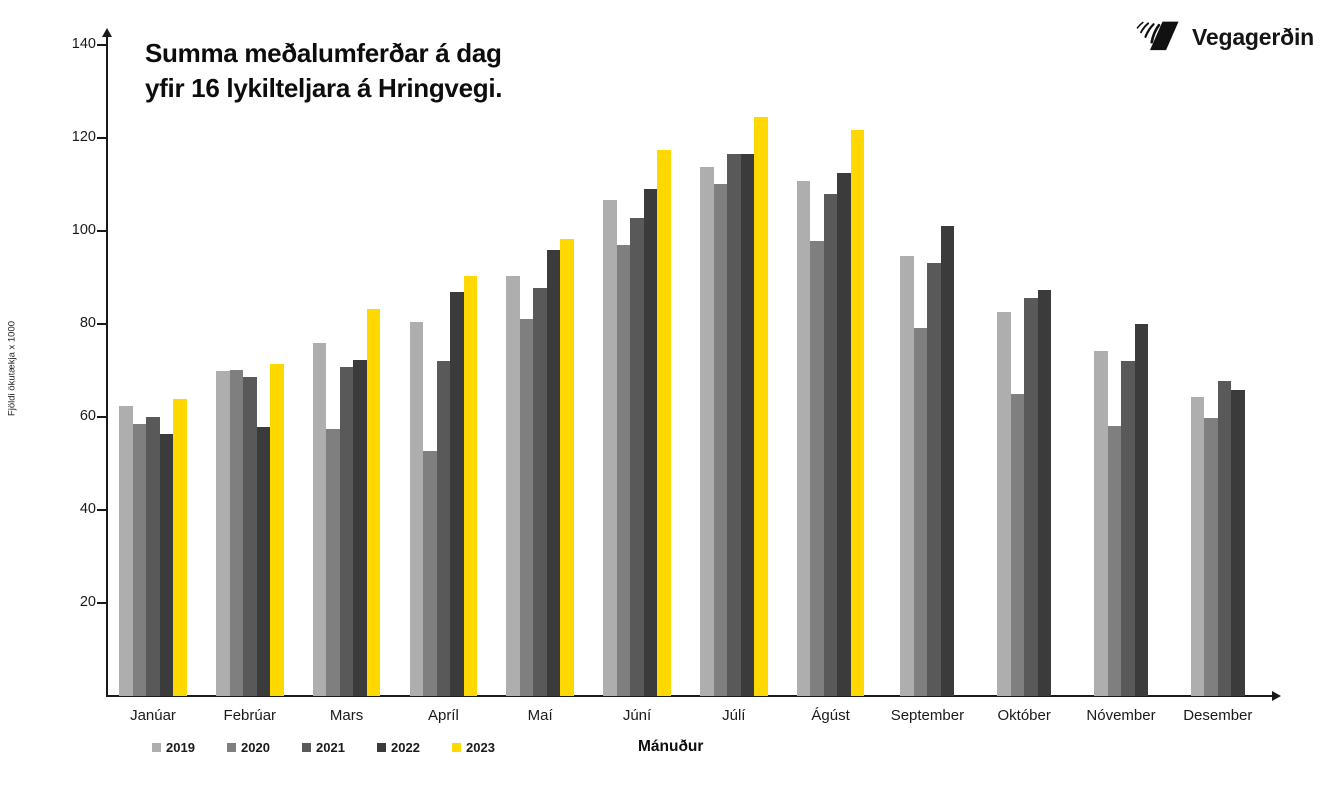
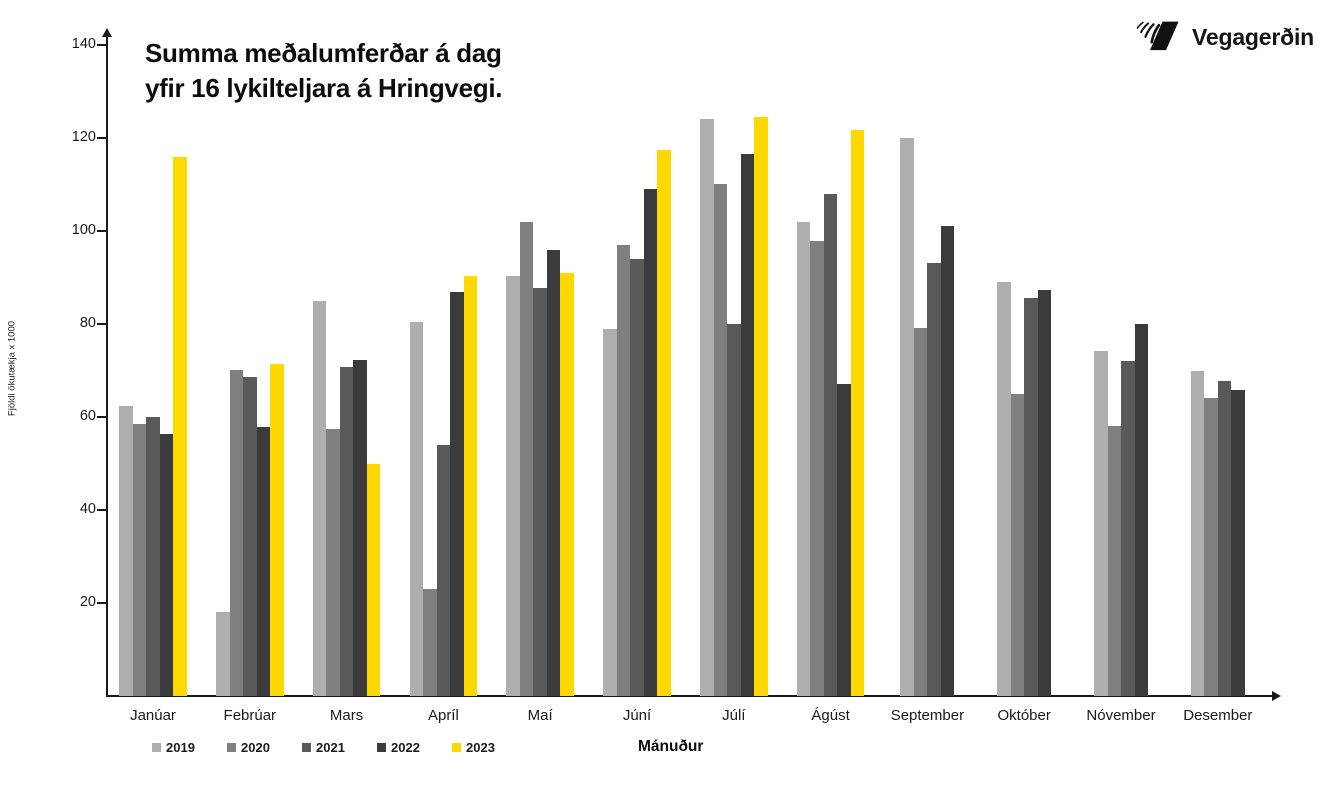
2023/Janúar: 64 -> 116
2019/Febrúar: 70 -> 18
2019/Mars: 76 -> 85
2023/Mars: 83 -> 50
2020/Apríl: 53 -> 23
2021/Apríl: 72 -> 54
2020/Maí: 81 -> 102
2023/Maí: 98 -> 91
2019/Júní: 107 -> 79
2021/Júní: 103 -> 94
2019/Júlí: 114 -> 124
2021/Júlí: 116 -> 80
2019/Ágúst: 111 -> 102
2022/Ágúst: 112 -> 67
2019/September: 95 -> 120
2019/Október: 83 -> 89
2019/Desember: 64 -> 70
2020/Desember: 60 -> 64
